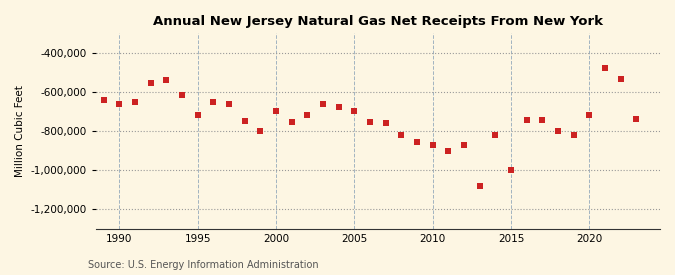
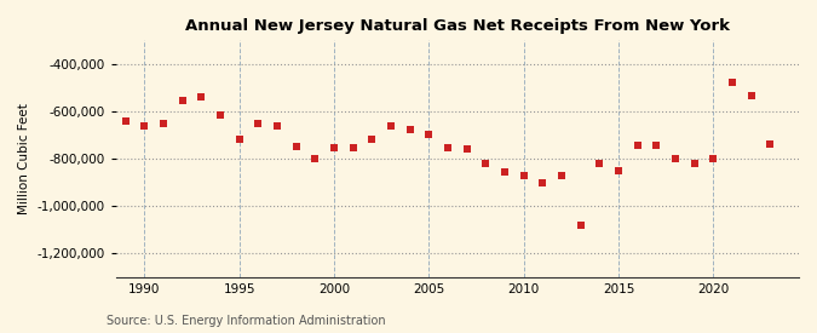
2000: -700,000 -> -760,000
2015: -1,000,000 -> -850,000
2020: -720,000 -> -800,000
